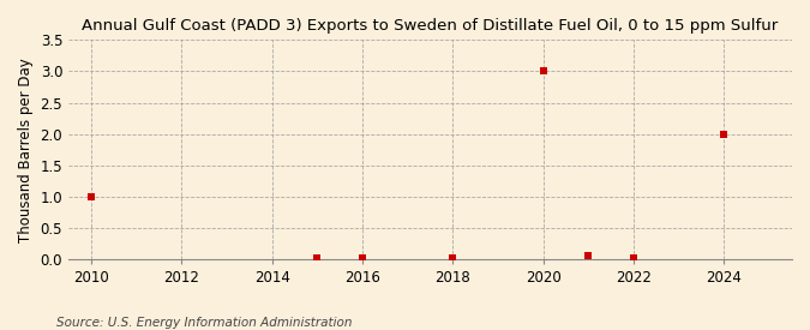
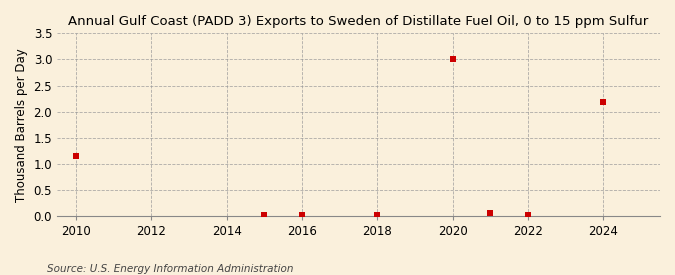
2010: 1.00 -> 1.14
2024: 2.00 -> 2.18
